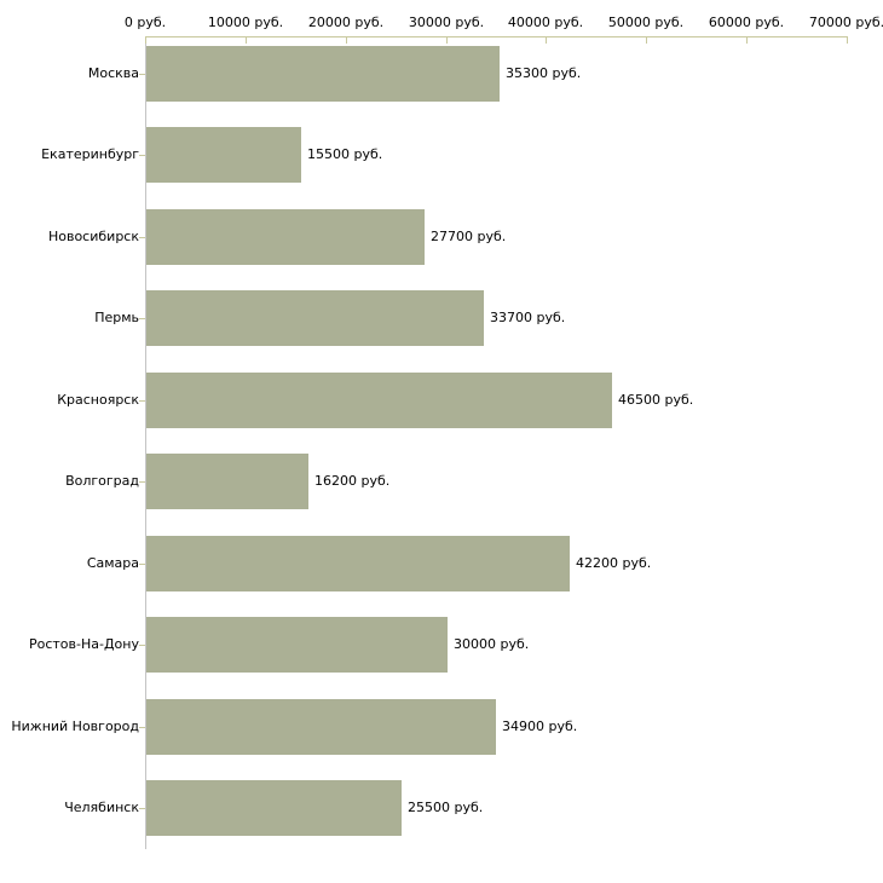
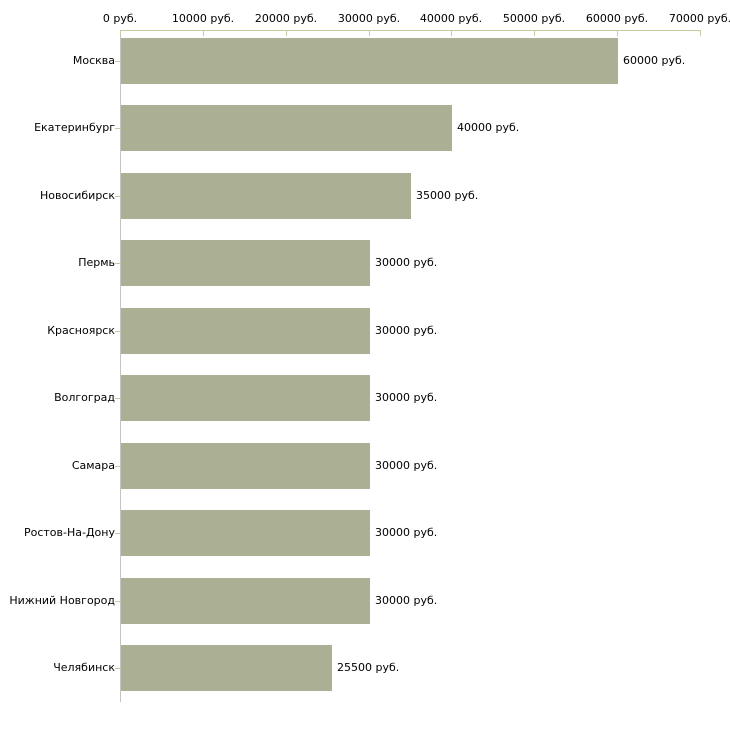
Москва: 35300 -> 60000
Екатеринбург: 15500 -> 40000
Новосибирск: 27700 -> 35000
Пермь: 33700 -> 30000
Красноярск: 46500 -> 30000
Волгоград: 16200 -> 30000
Самара: 42200 -> 30000
Нижний Новгород: 34900 -> 30000
